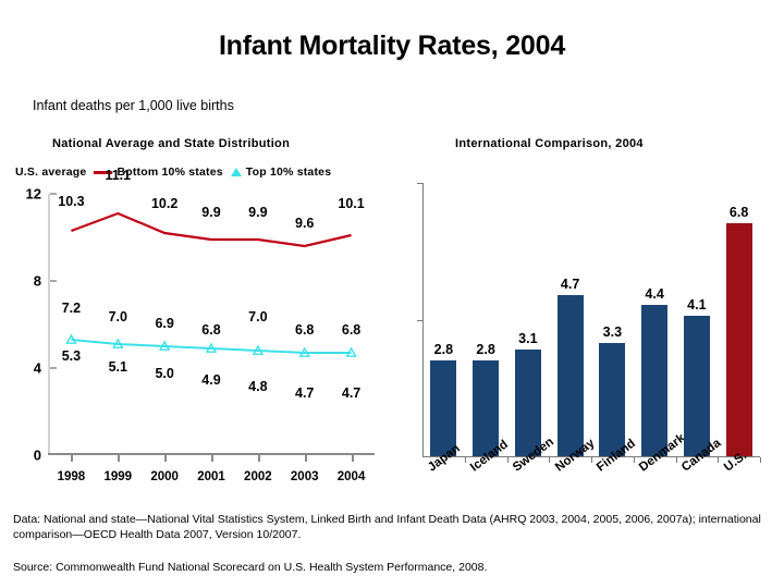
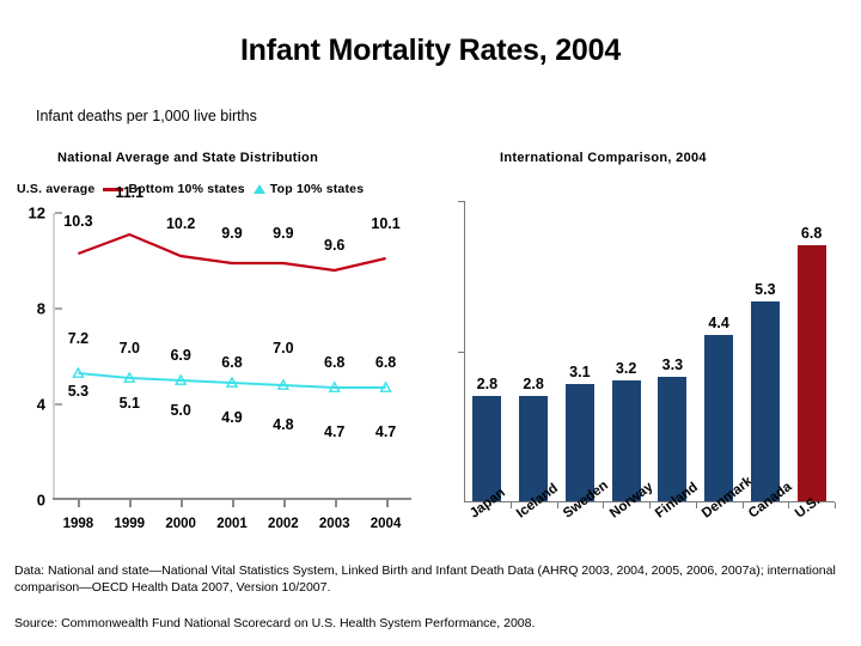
International Comparison, 2004/Norway: 4.7 -> 3.2
International Comparison, 2004/Canada: 4.1 -> 5.3
